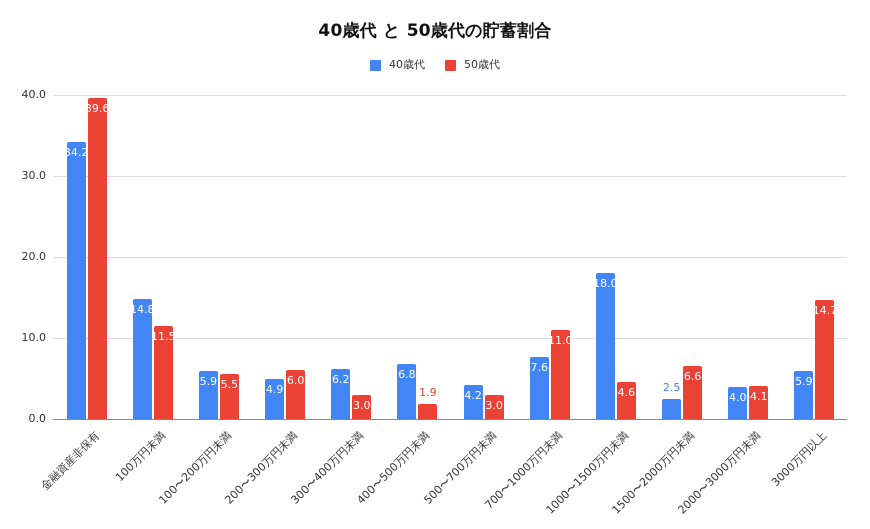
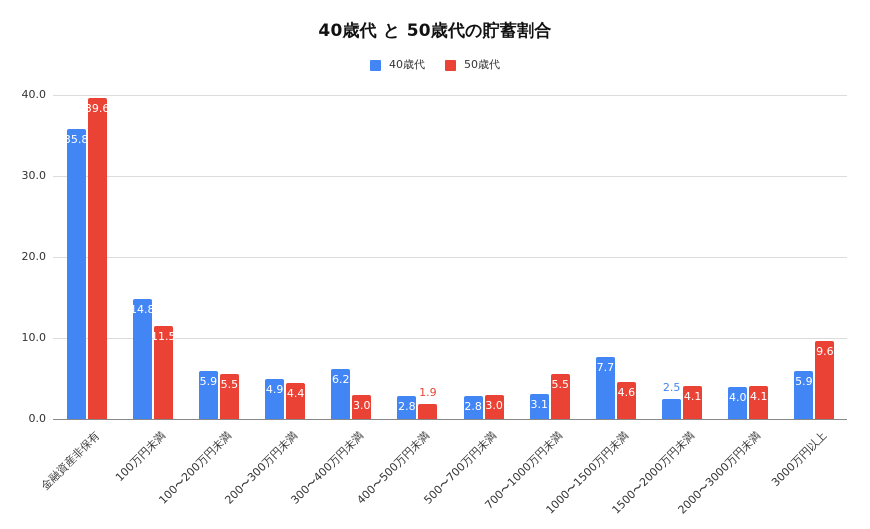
40歳代/金融資産非保有: 34.2 -> 35.8
50歳代/200〜300万円未満: 6.0 -> 4.4
40歳代/400〜500万円未満: 6.8 -> 2.8
40歳代/500〜700万円未満: 4.2 -> 2.8
40歳代/700〜1000万円未満: 7.6 -> 3.1
50歳代/700〜1000万円未満: 11.0 -> 5.5
40歳代/1000〜1500万円未満: 18.0 -> 7.7
50歳代/1500〜2000万円未満: 6.6 -> 4.1
50歳代/3000万円以上: 14.7 -> 9.6
